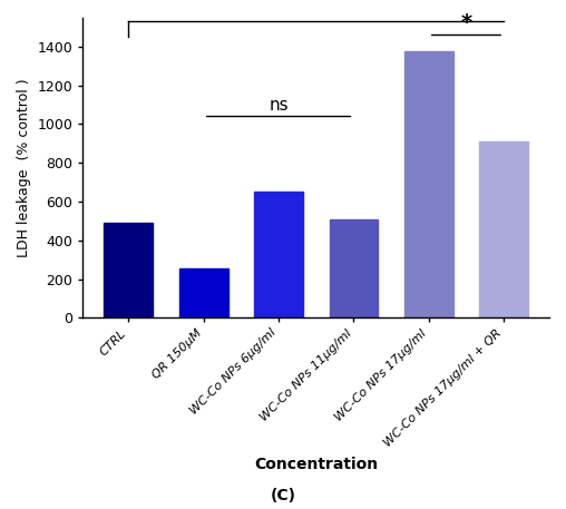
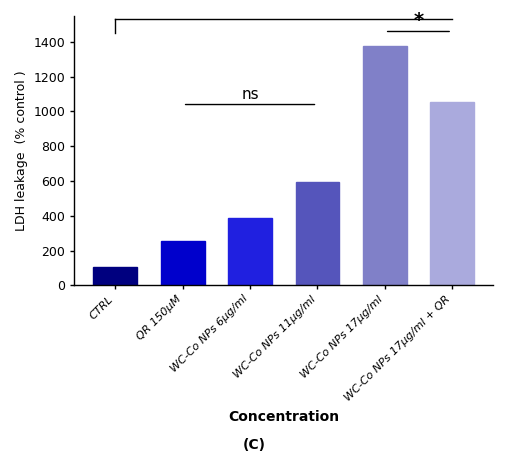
CTRL: 490 -> 100
WC-Co NPs 6μg/ml: 650 -> 390
WC-Co NPs 11μg/ml: 510 -> 600
WC-Co NPs 17μg/ml + QR: 910 -> 1060
